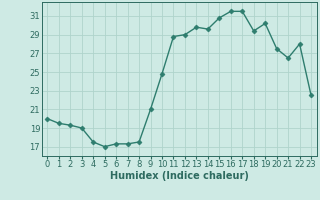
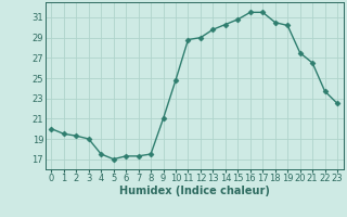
14: 29.6 -> 30.3
18: 29.4 -> 30.5
22: 28.0 -> 23.7
